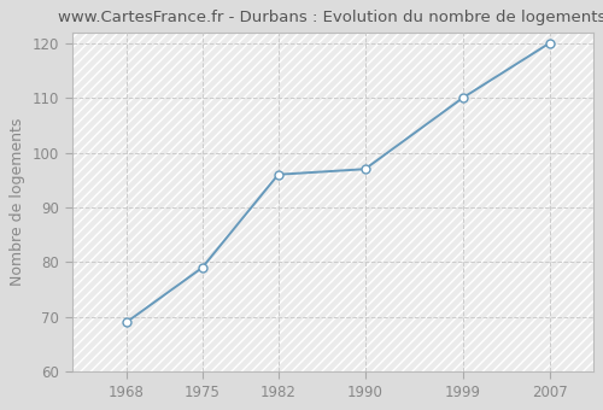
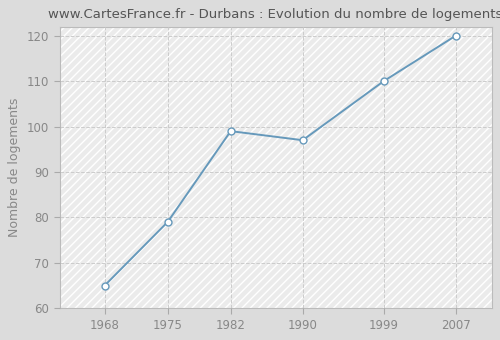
1968: 69 -> 65
1982: 96 -> 99
